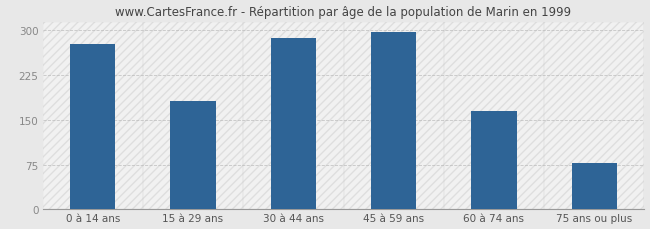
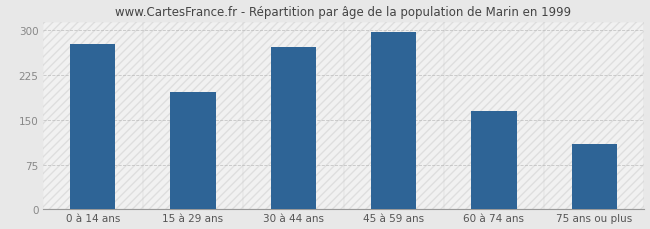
15 à 29 ans: 182 -> 196
30 à 44 ans: 288 -> 272
75 ans ou plus: 78 -> 110
